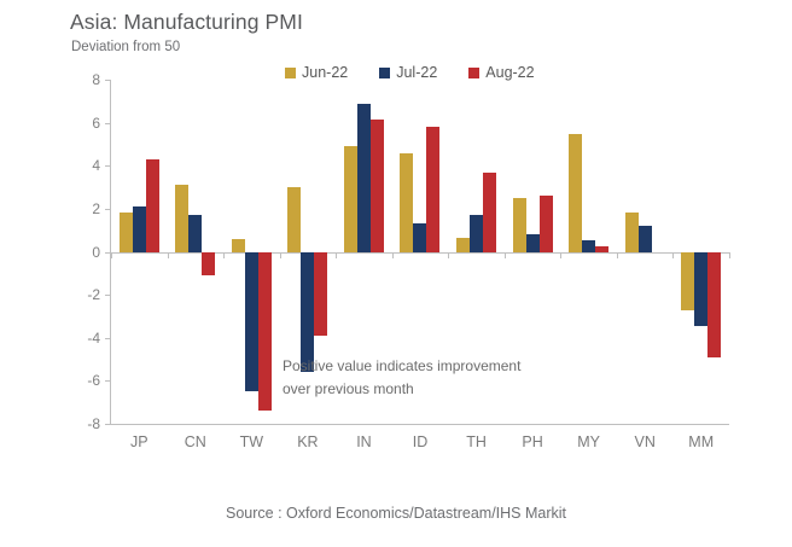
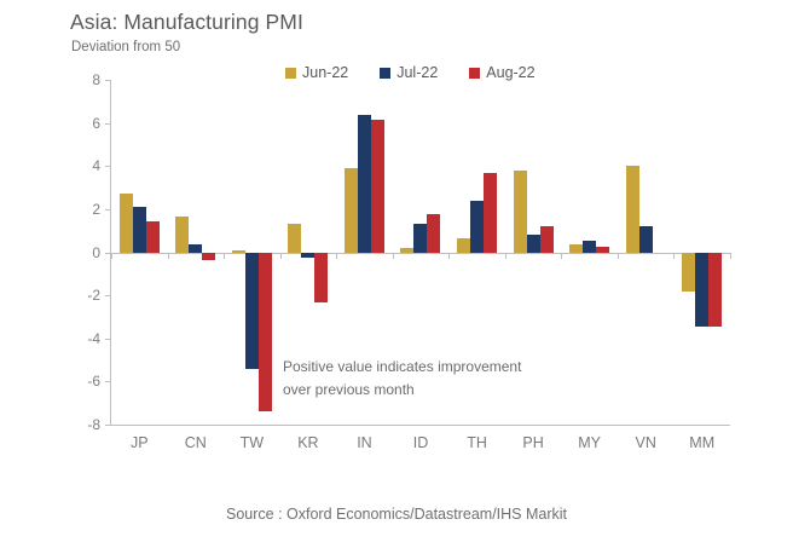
Jun-22/JP: 1.8 -> 2.7
Aug-22/JP: 4.3 -> 1.4
Jun-22/CN: 3.1 -> 1.6
Jul-22/CN: 1.7 -> 0.3
Aug-22/CN: -1.1 -> -0.3
Jun-22/TW: 0.6 -> 0.1
Jul-22/TW: -6.5 -> -5.4
Jun-22/KR: 3.0 -> 1.3
Jul-22/KR: -5.6 -> -0.2
Aug-22/KR: -3.9 -> -2.4
Jun-22/IN: 4.9 -> 3.9
Jul-22/IN: 6.9 -> 6.3
Jun-22/ID: 4.6 -> 0.2
Aug-22/ID: 5.8 -> 1.8
Jul-22/TH: 1.7 -> 2.4
Jun-22/PH: 2.5 -> 3.8
Aug-22/PH: 2.6 -> 1.2
Jun-22/MY: 5.5 -> 0.3
Jun-22/VN: 1.8 -> 4.0
Jun-22/MM: -2.7 -> -1.8
Aug-22/MM: -4.9 -> -3.5
